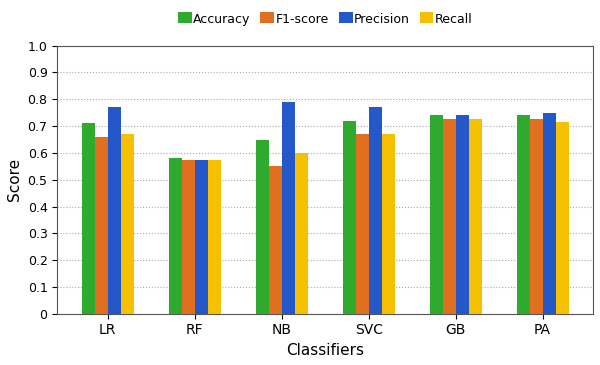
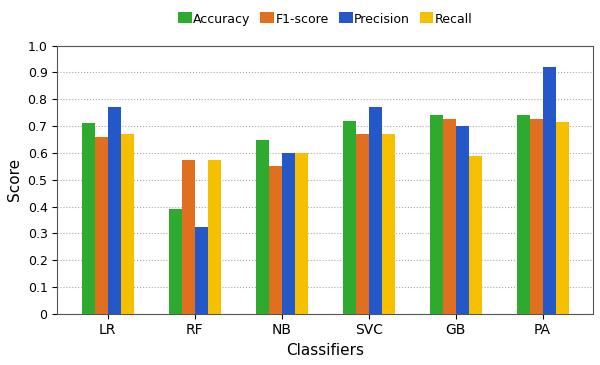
Accuracy/RF: 0.58 -> 0.39
Precision/RF: 0.575 -> 0.325
Precision/NB: 0.790 -> 0.600
Precision/GB: 0.740 -> 0.700
Recall/GB: 0.725 -> 0.590
Precision/PA: 0.750 -> 0.920
